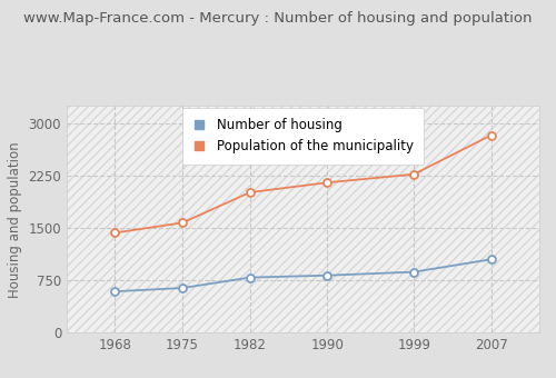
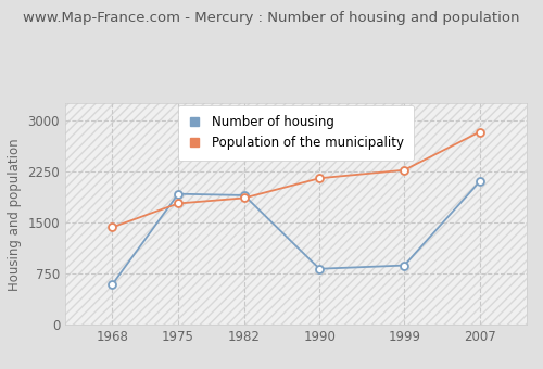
Number of housing/1975: 640 -> 1920
Population of the municipality/1975: 1580 -> 1780
Number of housing/1982: 790 -> 1900
Population of the municipality/1982: 2010 -> 1860
Number of housing/2007: 1050 -> 2100
